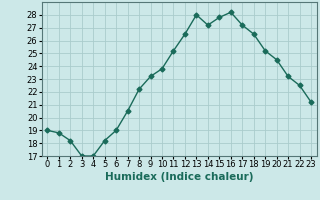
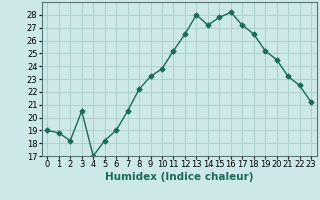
3: 17.0 -> 20.5
